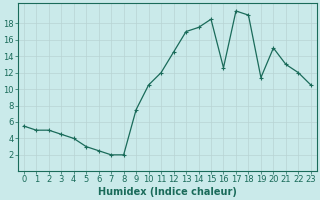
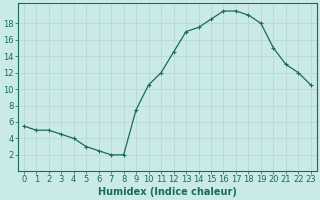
16: 12.6 -> 19.5
19: 11.4 -> 18.0
